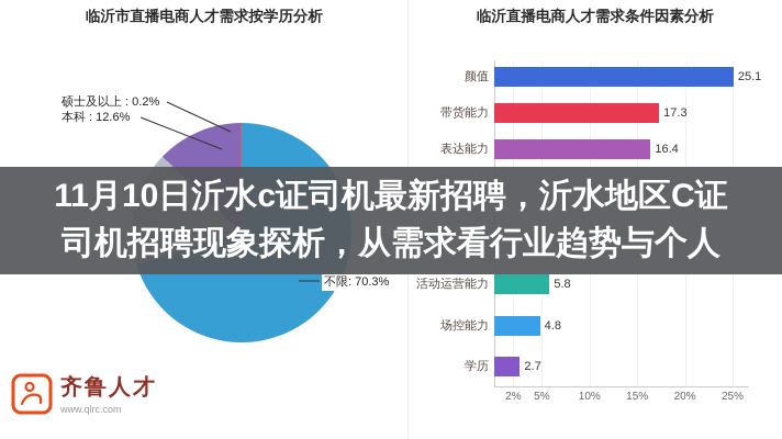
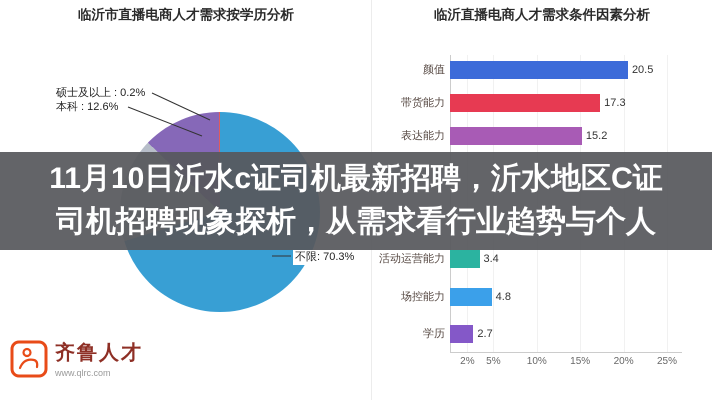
临沂直播电商人才需求条件因素分析/颜值: 25.1 -> 20.5
临沂直播电商人才需求条件因素分析/表达能力: 16.4 -> 15.2
临沂直播电商人才需求条件因素分析/活动运营能力: 5.8 -> 3.4
